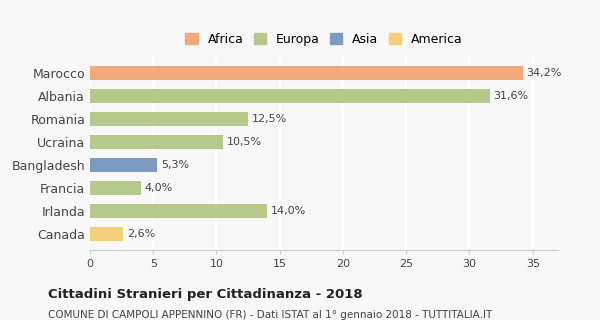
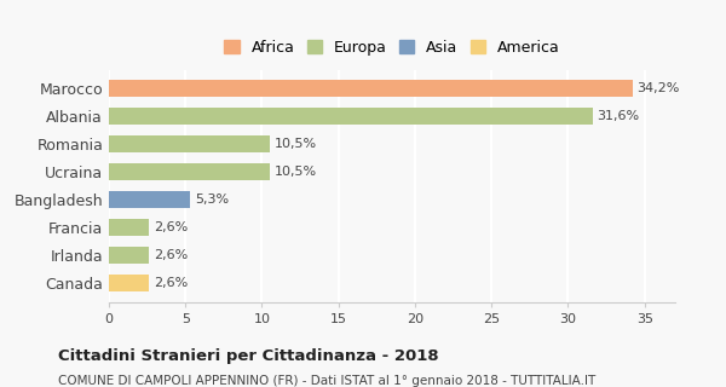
Romania: 12,5% -> 10,5%
Francia: 4,0% -> 2,6%
Irlanda: 14,0% -> 2,6%
